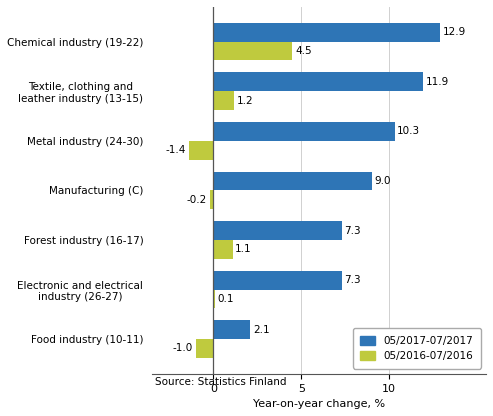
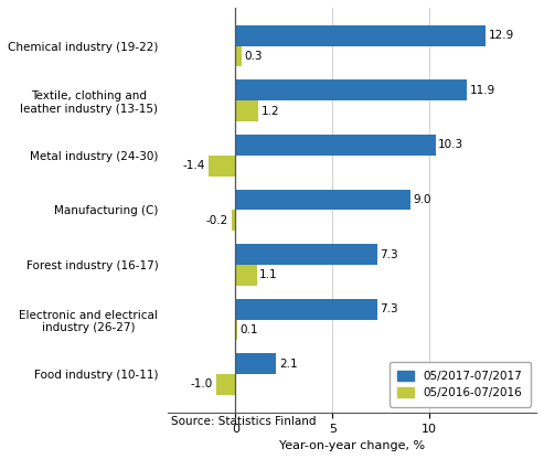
05/2016-07/2016/Chemical industry (19-22): 4.5 -> 0.3
